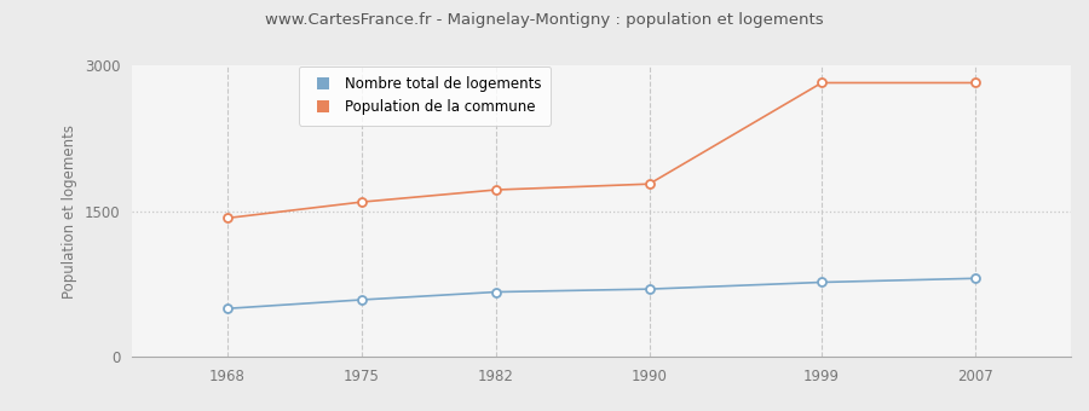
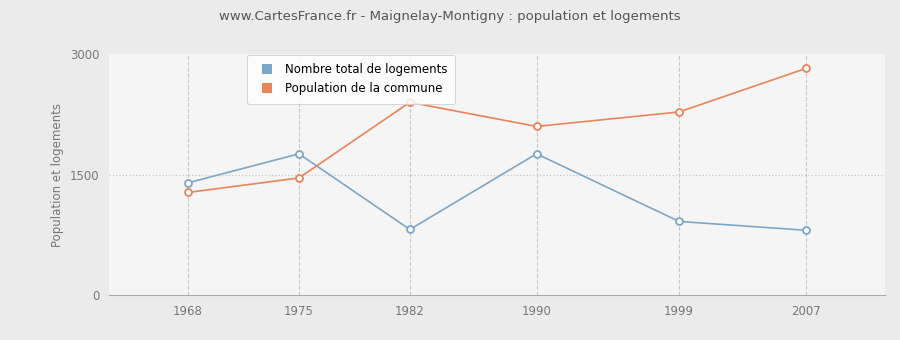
Nombre total de logements/1968: 500 -> 1400
Population de la commune/1968: 1430 -> 1280
Nombre total de logements/1975: 590 -> 1760
Population de la commune/1975: 1600 -> 1460
Nombre total de logements/1982: 670 -> 820
Population de la commune/1982: 1720 -> 2400
Nombre total de logements/1990: 700 -> 1760
Population de la commune/1990: 1780 -> 2100
Nombre total de logements/1999: 770 -> 920
Population de la commune/1999: 2820 -> 2280
